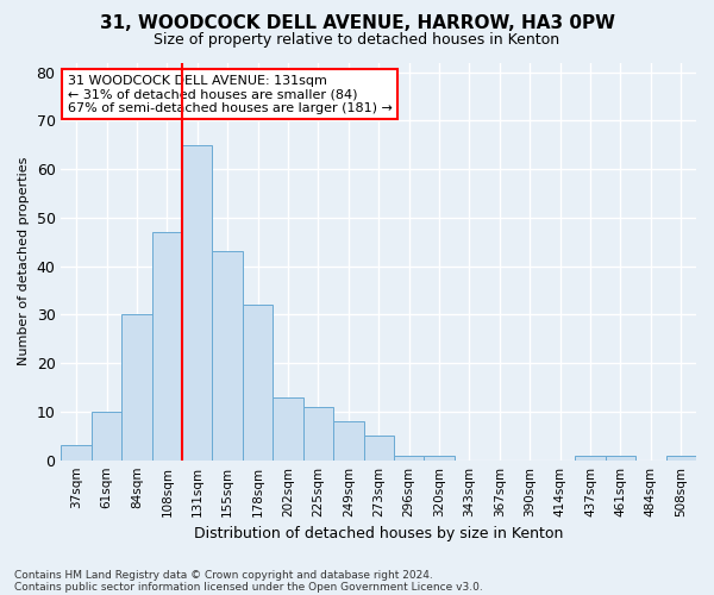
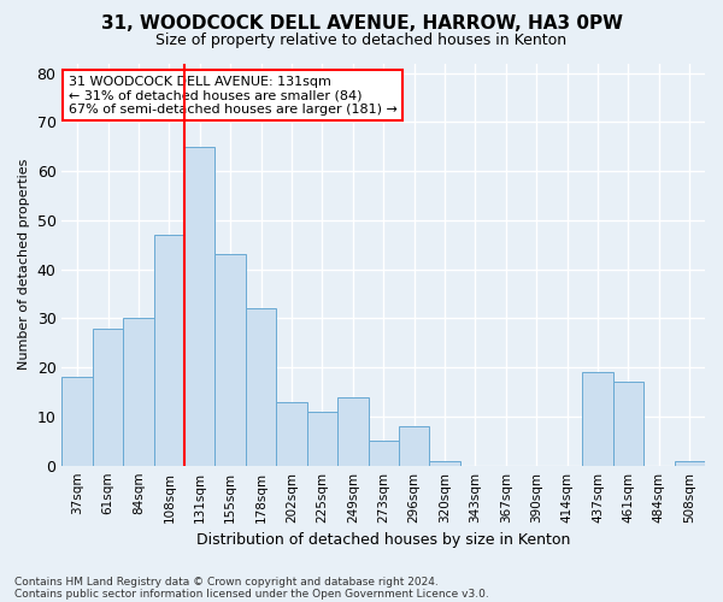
37sqm: 3 -> 18
61sqm: 10 -> 28
249sqm: 8 -> 14
296sqm: 1 -> 8
437sqm: 1 -> 19
461sqm: 1 -> 17
